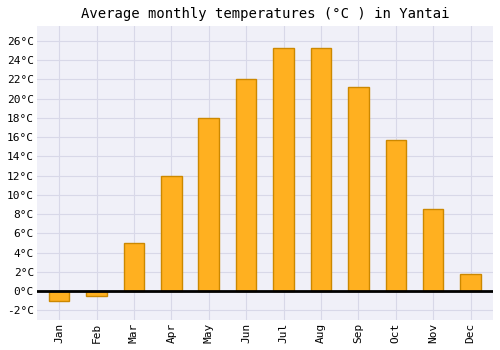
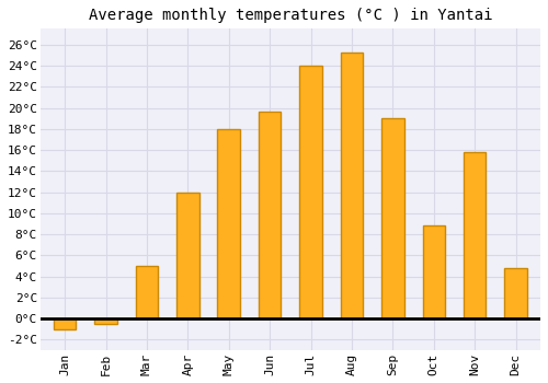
Jun: 22.0°C -> 19.6°C
Jul: 25.2°C -> 24.0°C
Sep: 21.2°C -> 19.0°C
Oct: 15.7°C -> 8.8°C
Nov: 8.5°C -> 15.8°C
Dec: 1.8°C -> 4.8°C
